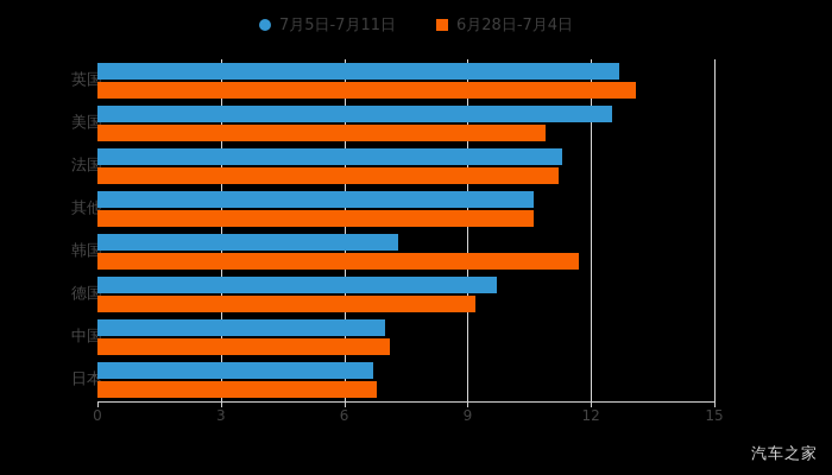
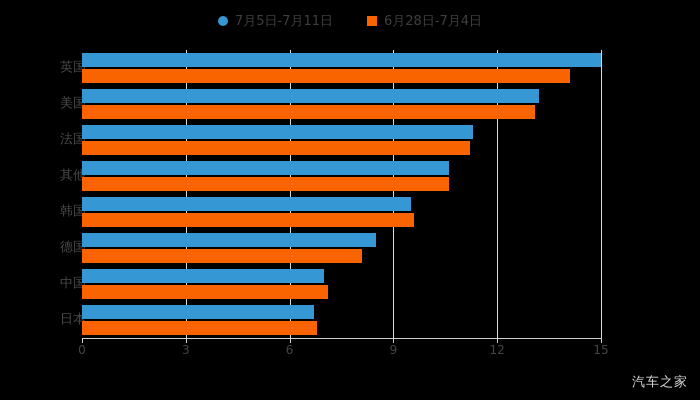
7月5日-7月11日/英国: 12.7 -> 15.0
6月28日-7月4日/英国: 13.1 -> 14.1
7月5日-7月11日/美国: 12.5 -> 13.2
6月28日-7月4日/美国: 10.9 -> 13.1
7月5日-7月11日/韩国: 7.3 -> 9.5
6月28日-7月4日/韩国: 11.7 -> 9.6
7月5日-7月11日/德国: 9.7 -> 8.5
6月28日-7月4日/德国: 9.2 -> 8.1
